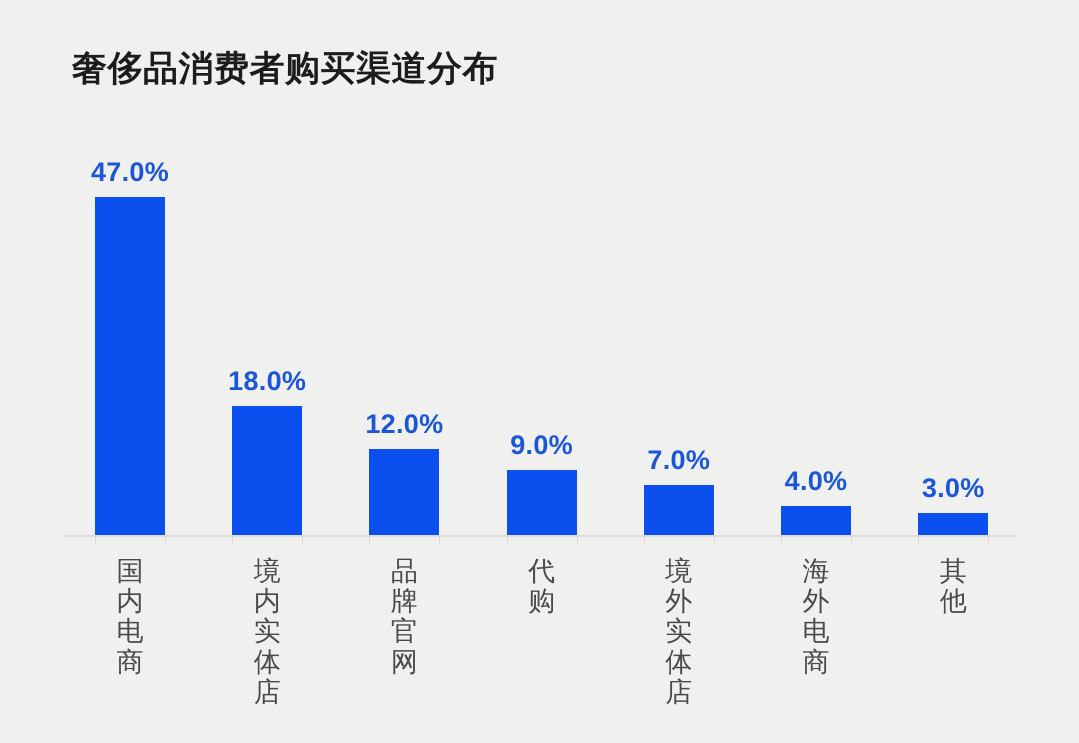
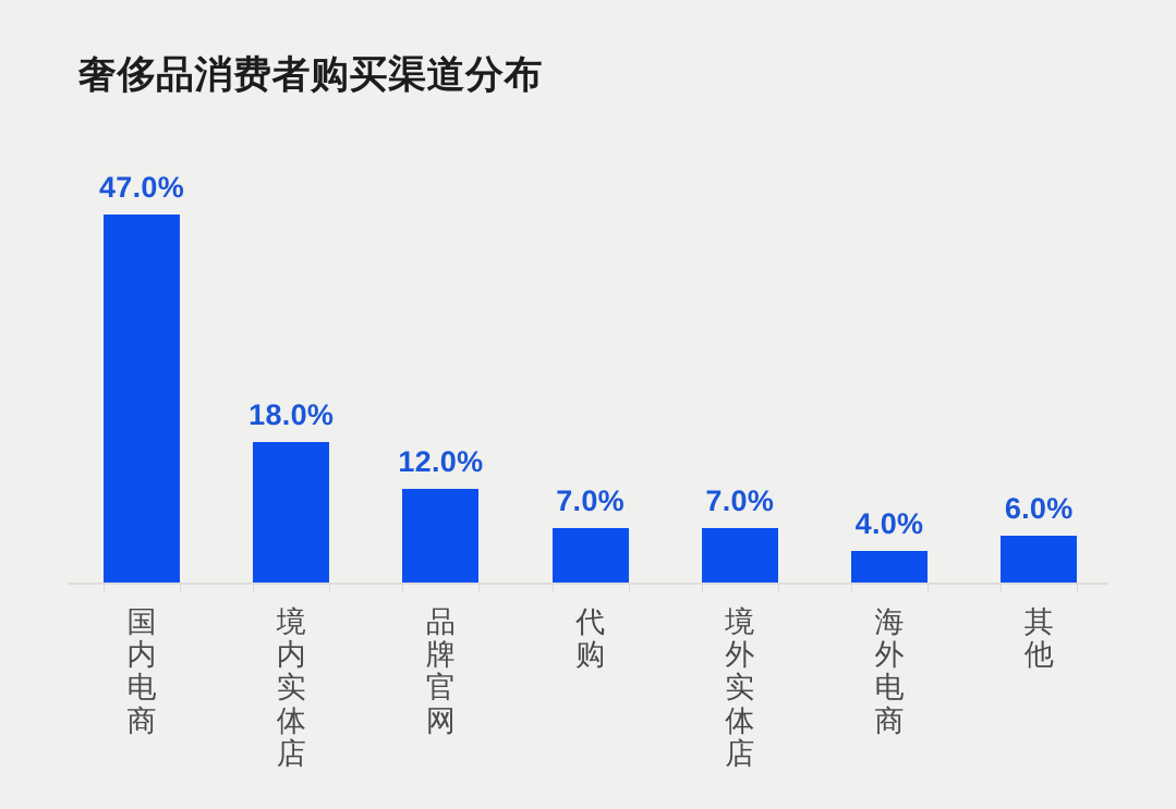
代购: 9.0% -> 7.0%
其他: 3.0% -> 6.0%
